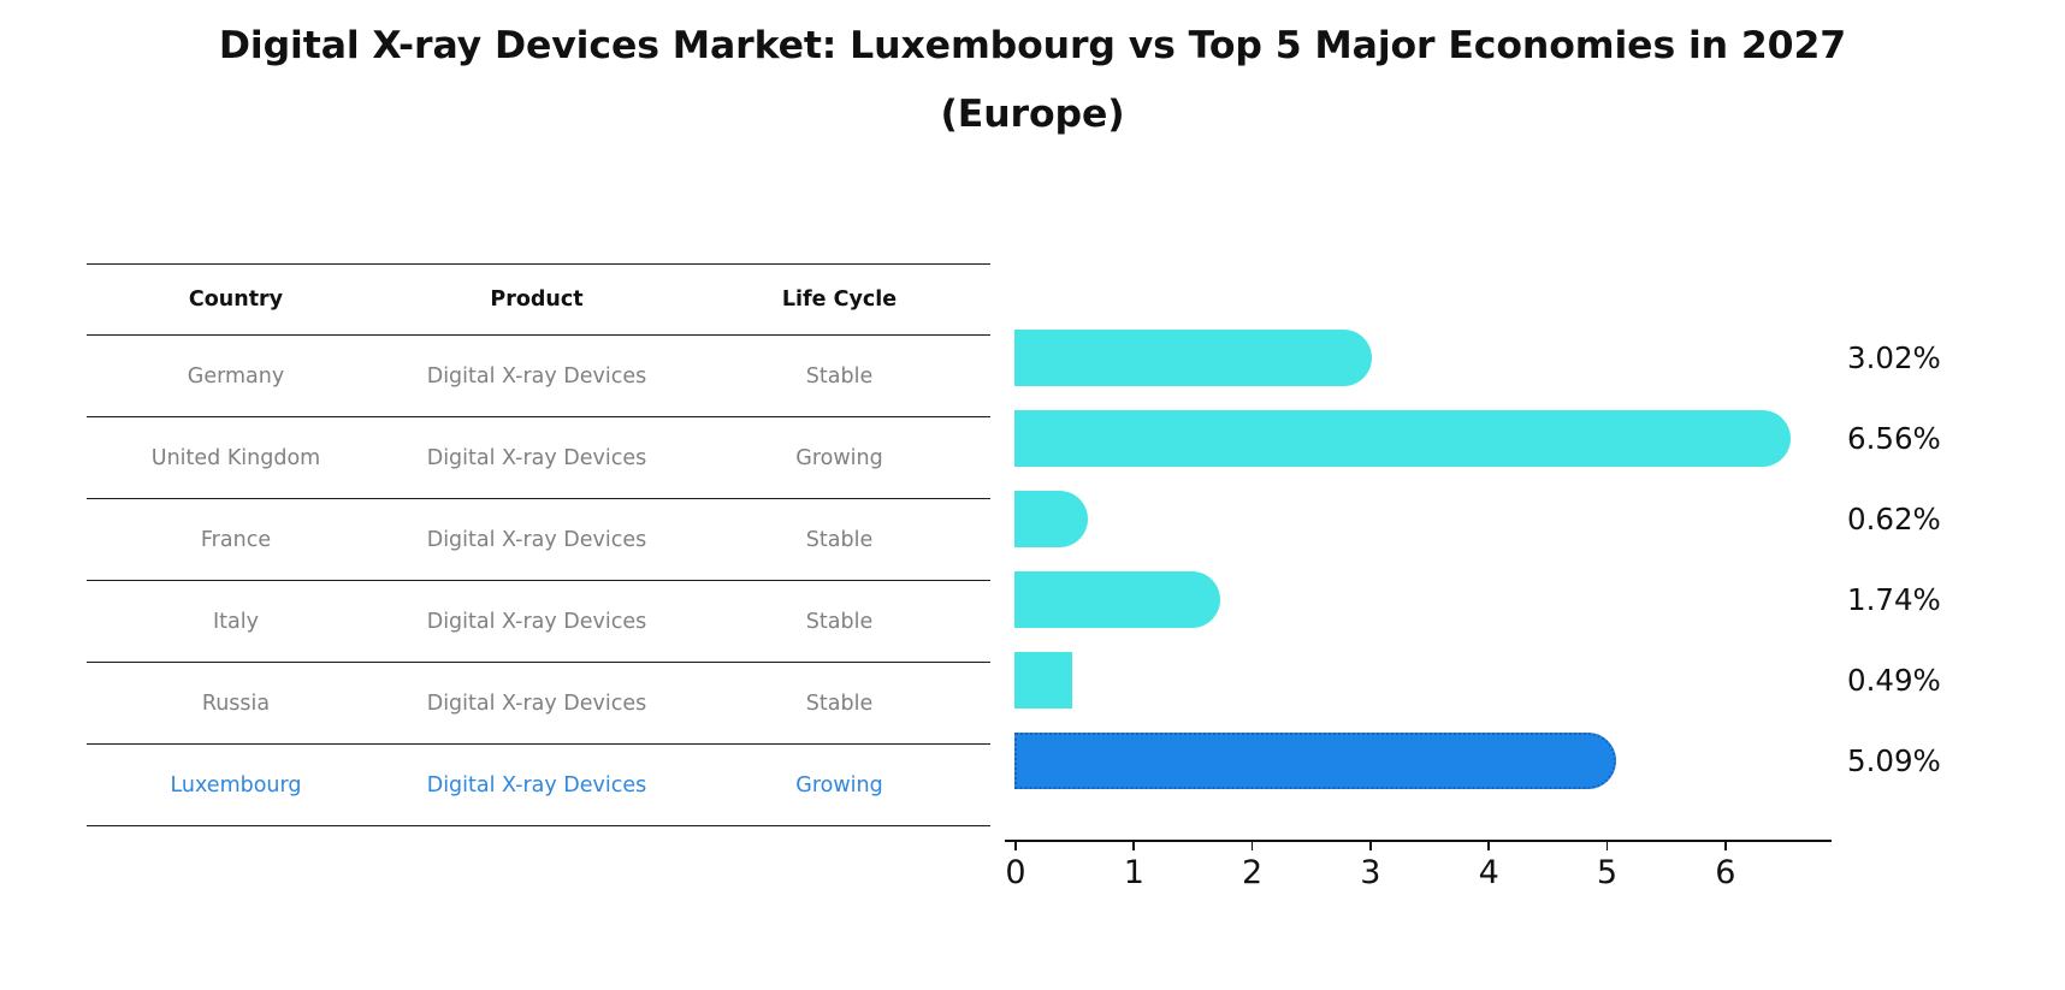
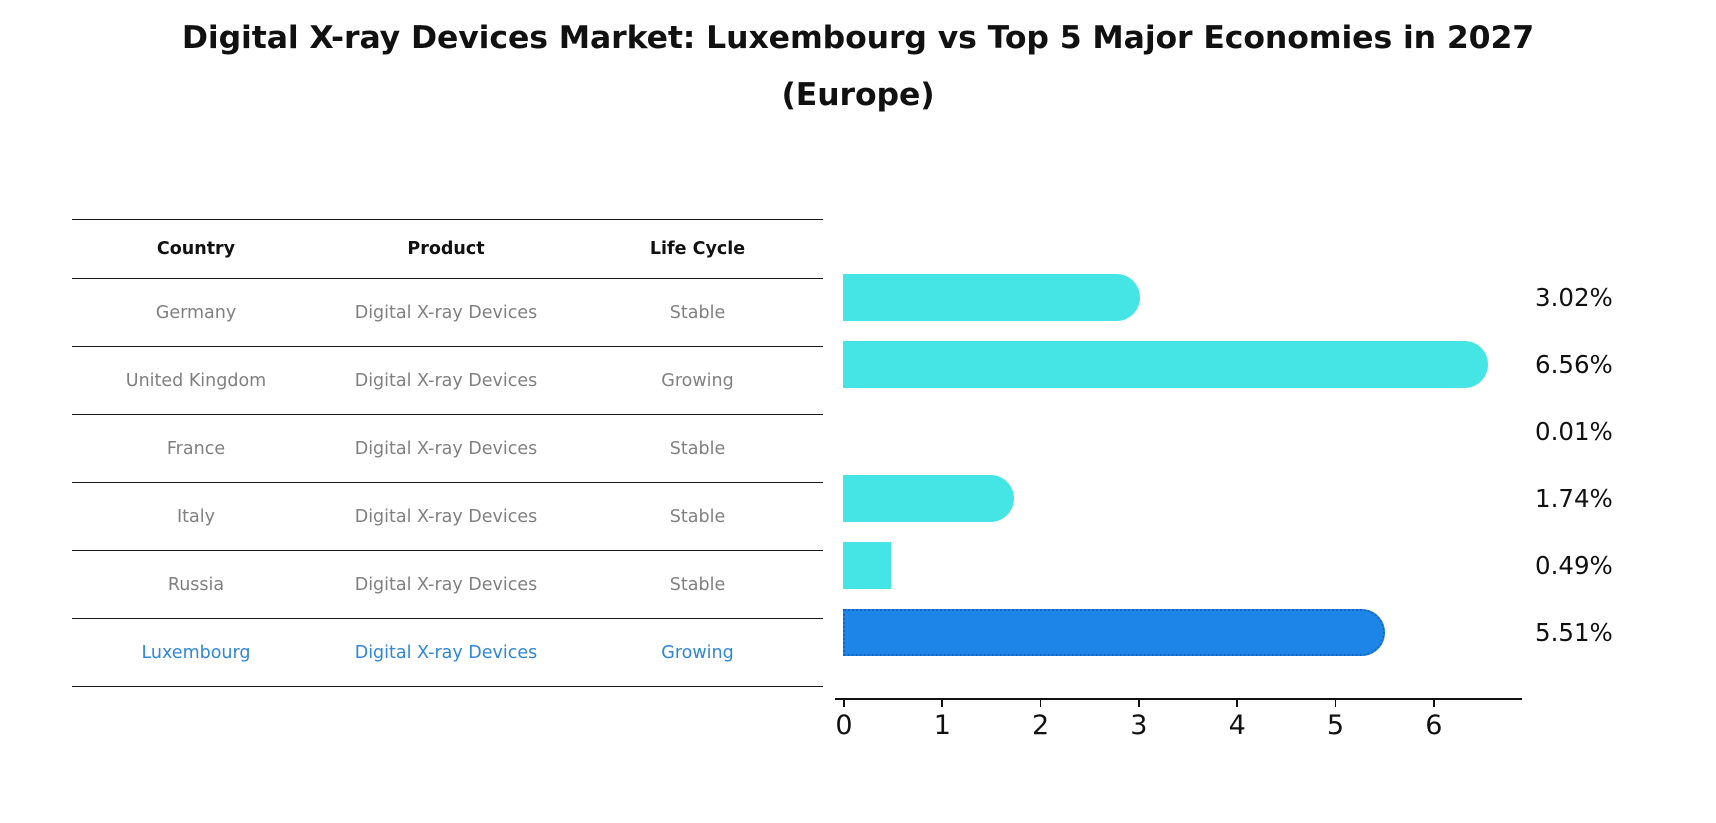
France: 0.62% -> 0.01%
Luxembourg: 5.09% -> 5.51%
